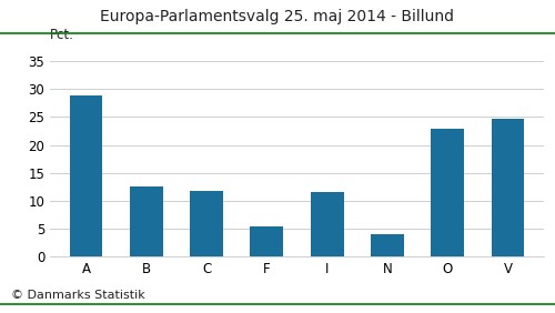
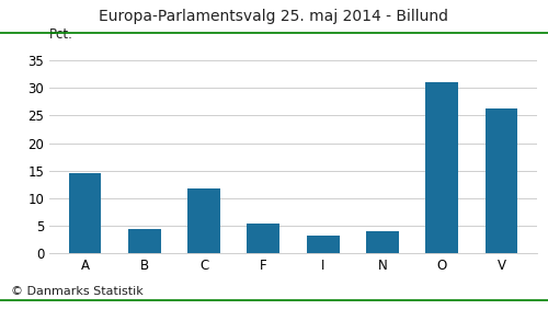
A: 28.8 -> 14.5
B: 12.6 -> 4.5
I: 11.6 -> 3.2
O: 23.0 -> 31.0
V: 24.6 -> 26.2
